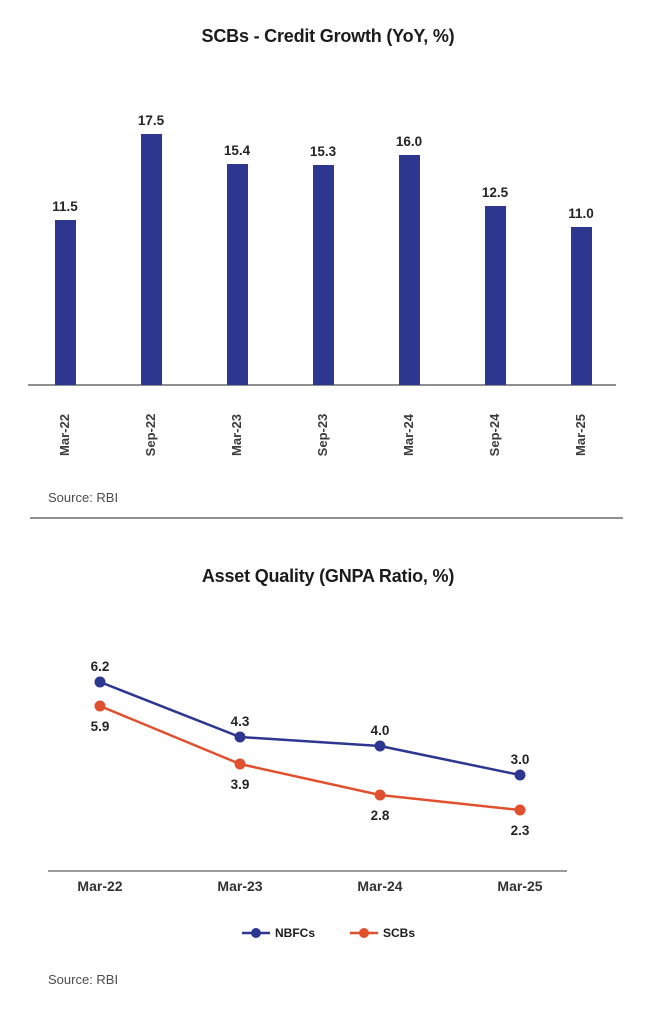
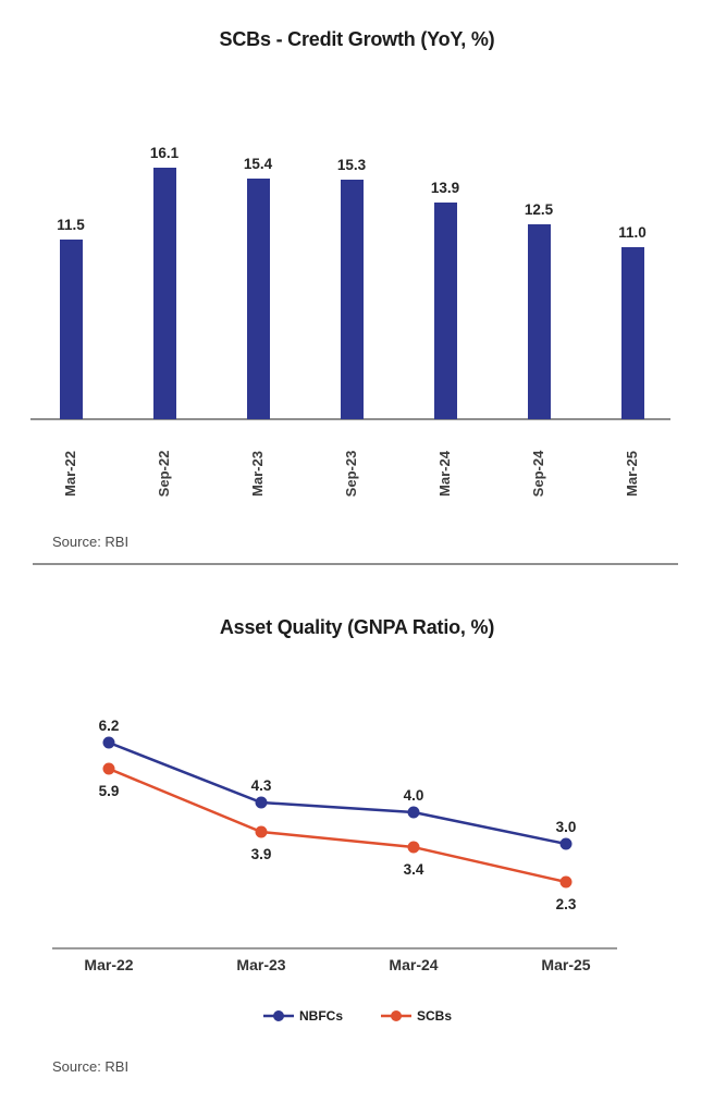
SCBs - Credit Growth (YoY, %)/Sep-22: 17.5 -> 16.1
SCBs - Credit Growth (YoY, %)/Mar-24: 16.0 -> 13.9
Asset Quality (GNPA Ratio, %)/SCBs/Mar-24: 2.8 -> 3.4
